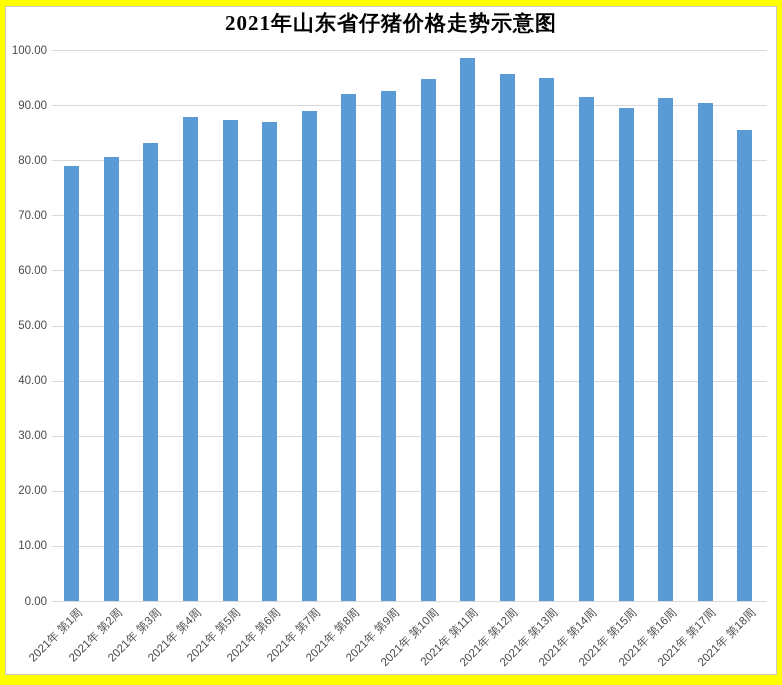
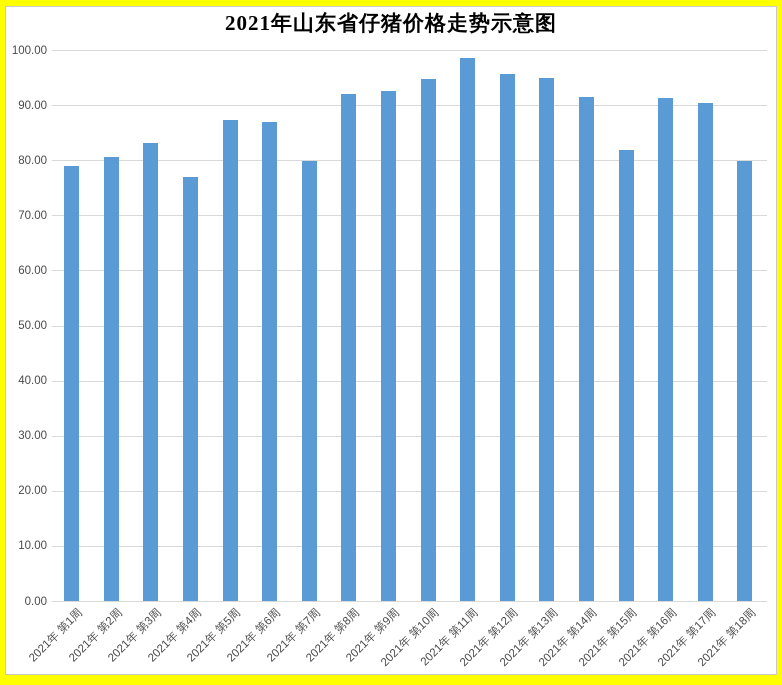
2021年 第4周: 88 -> 77
2021年 第7周: 89 -> 80
2021年 第15周: 90 -> 82
2021年 第18周: 86 -> 80
